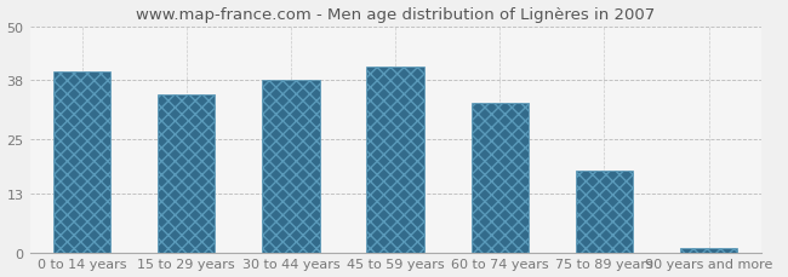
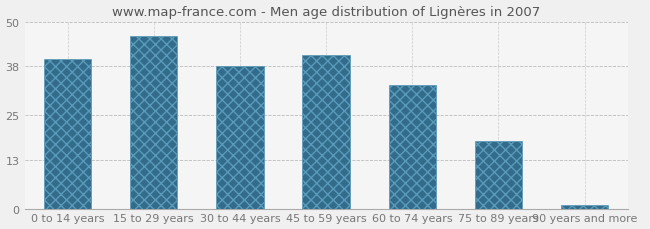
15 to 29 years: 35 -> 46
